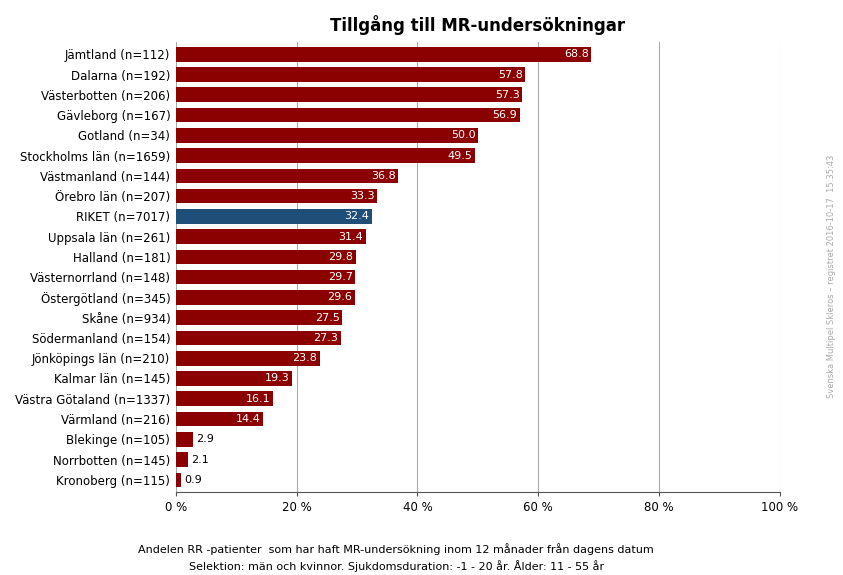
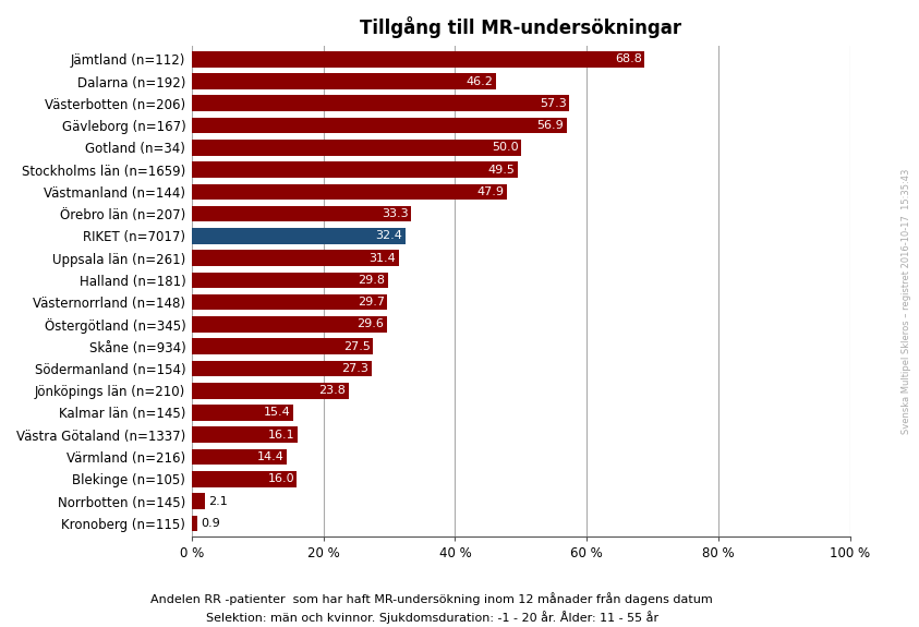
Dalarna (n=192): 57.8 -> 46.2
Västmanland (n=144): 36.8 -> 47.9
Kalmar län (n=145): 19.3 -> 15.4
Blekinge (n=105): 2.9 -> 16.0
